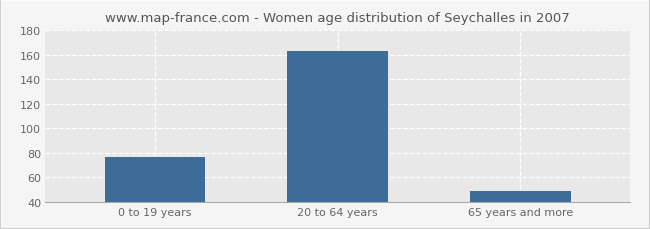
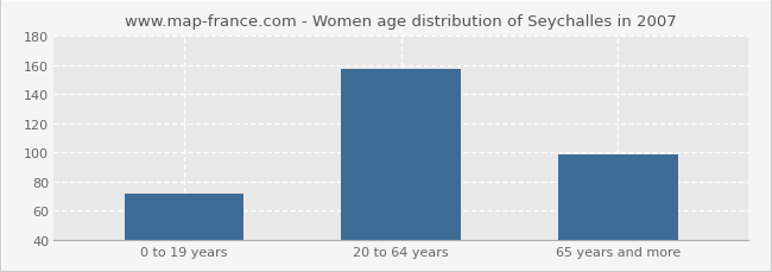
0 to 19 years: 77 -> 72
20 to 64 years: 163 -> 157
65 years and more: 49 -> 99
